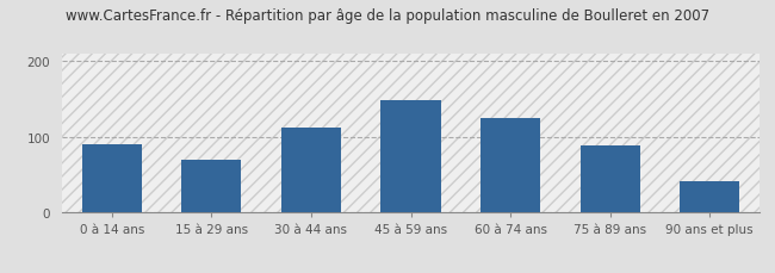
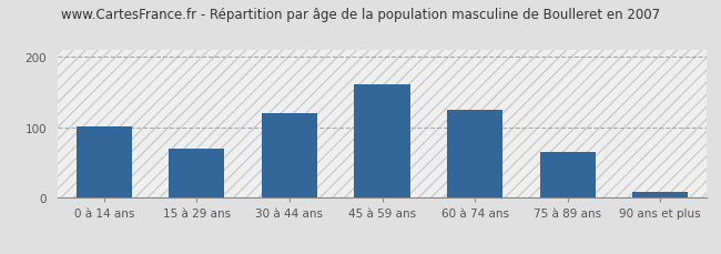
0 à 14 ans: 90 -> 101
30 à 44 ans: 112 -> 120
45 à 59 ans: 148 -> 161
75 à 89 ans: 88 -> 65
90 ans et plus: 42 -> 8
